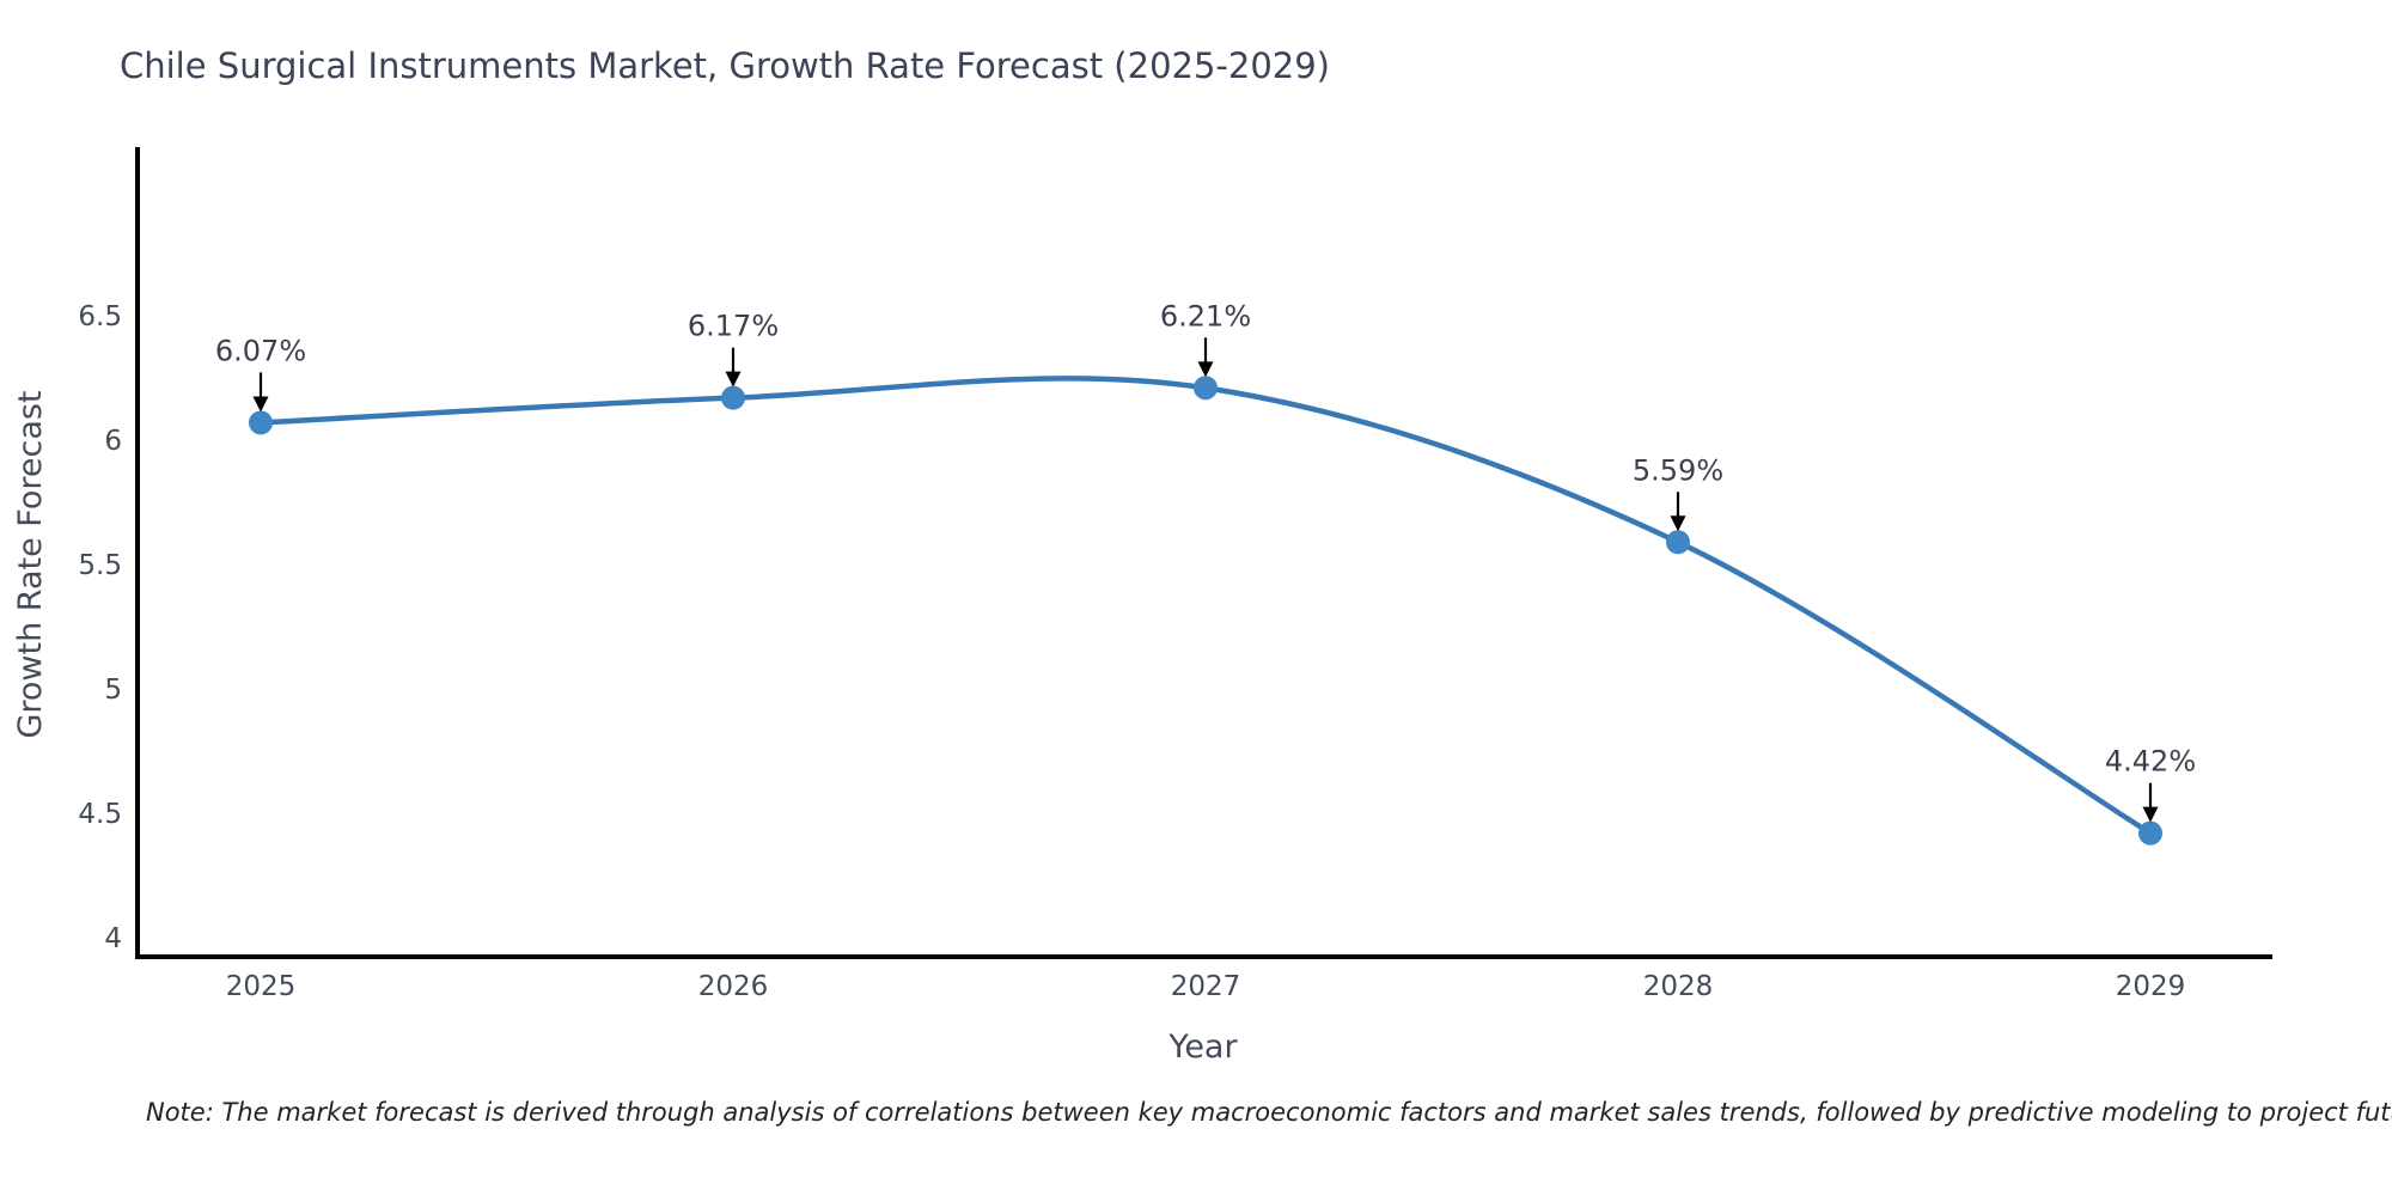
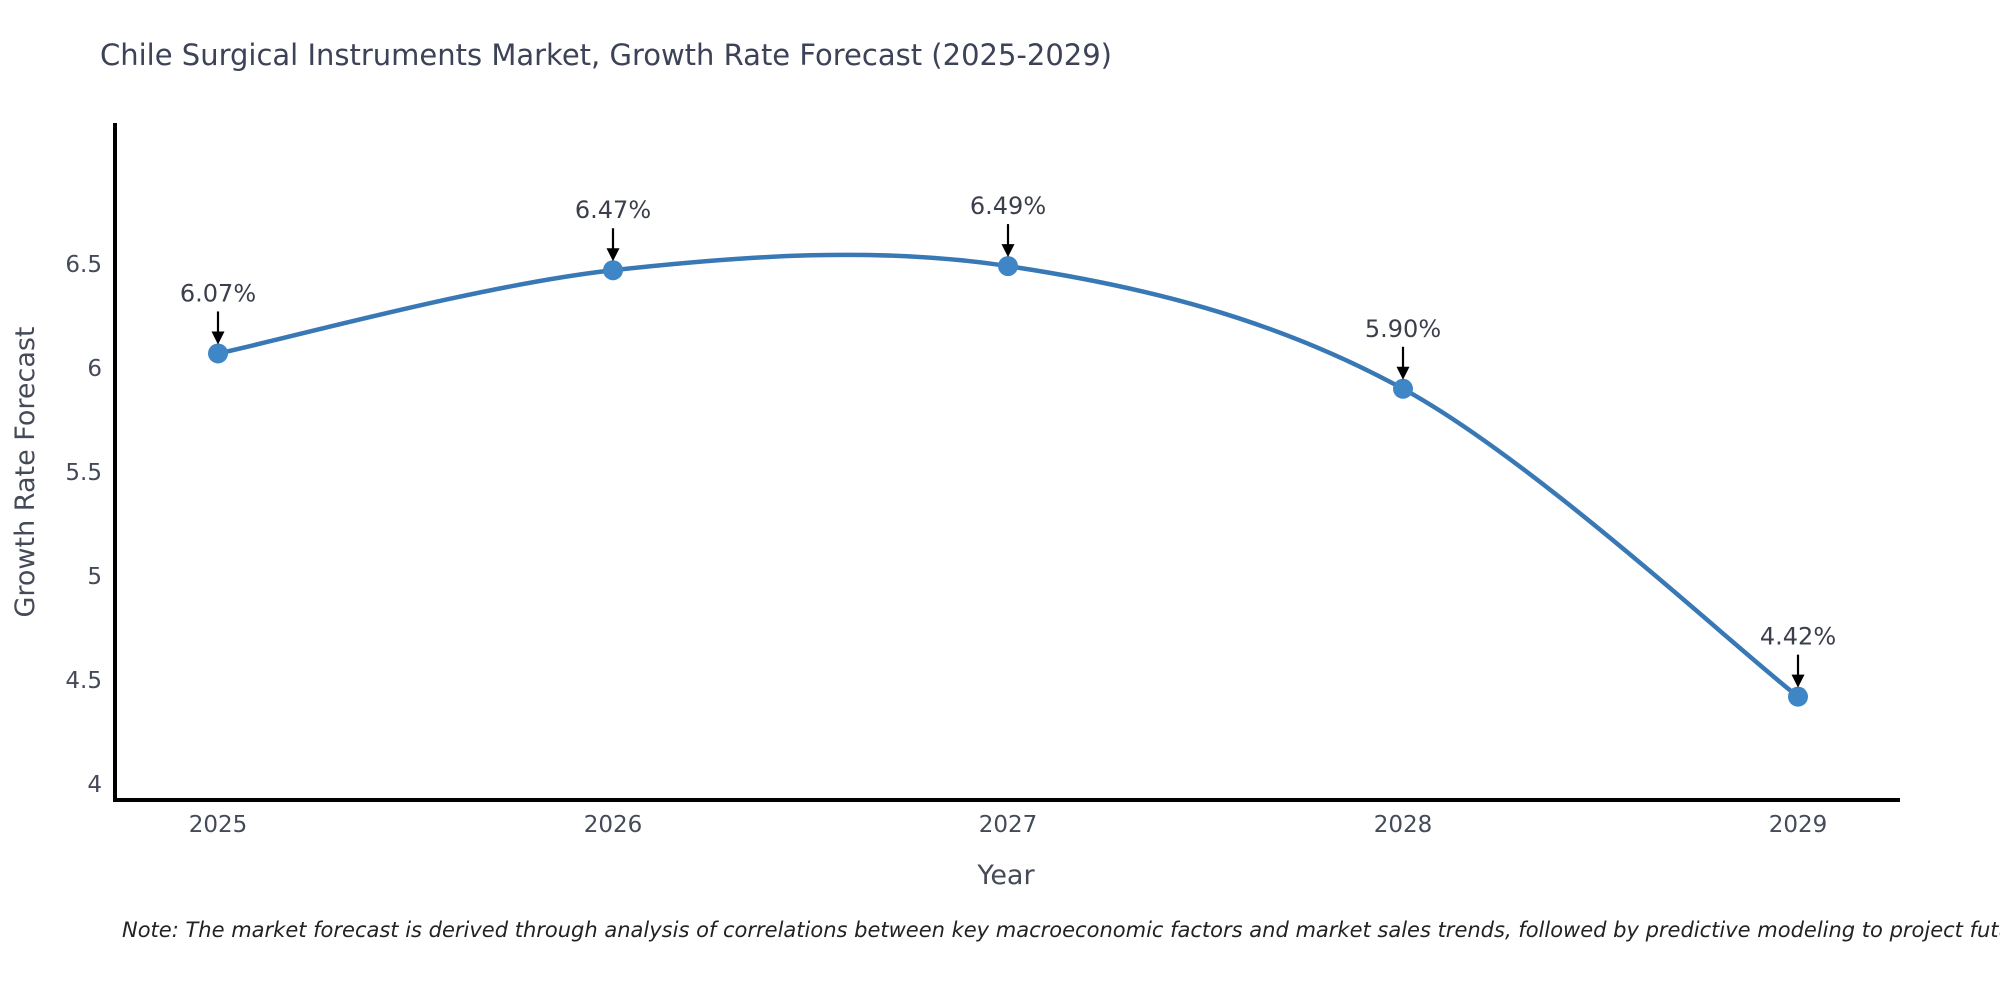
2026: 6.17% -> 6.47%
2027: 6.21% -> 6.49%
2028: 5.59% -> 5.90%
